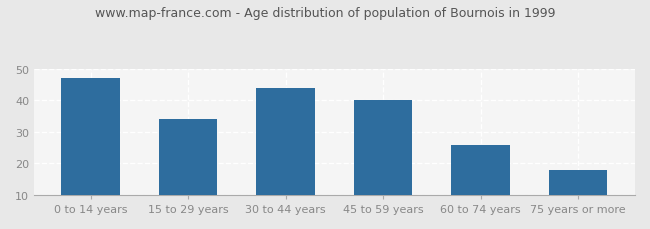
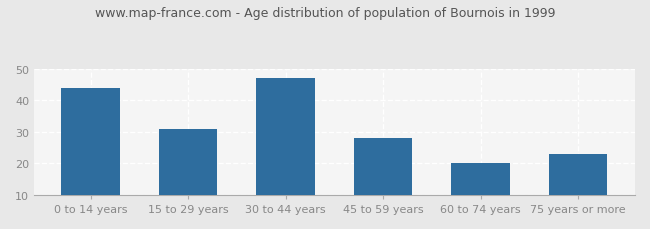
0 to 14 years: 47 -> 44
15 to 29 years: 34 -> 31
30 to 44 years: 44 -> 47
45 to 59 years: 40 -> 28
60 to 74 years: 26 -> 20
75 years or more: 18 -> 23
